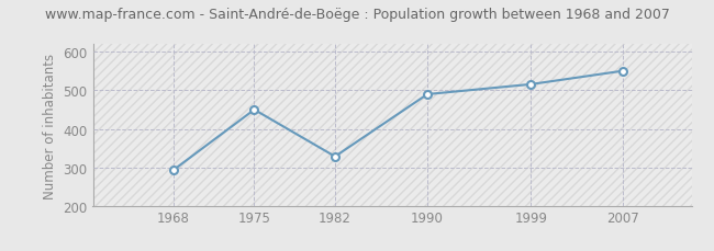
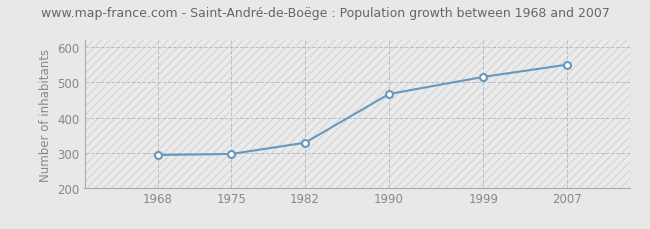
1975: 450 -> 296
1990: 490 -> 467
